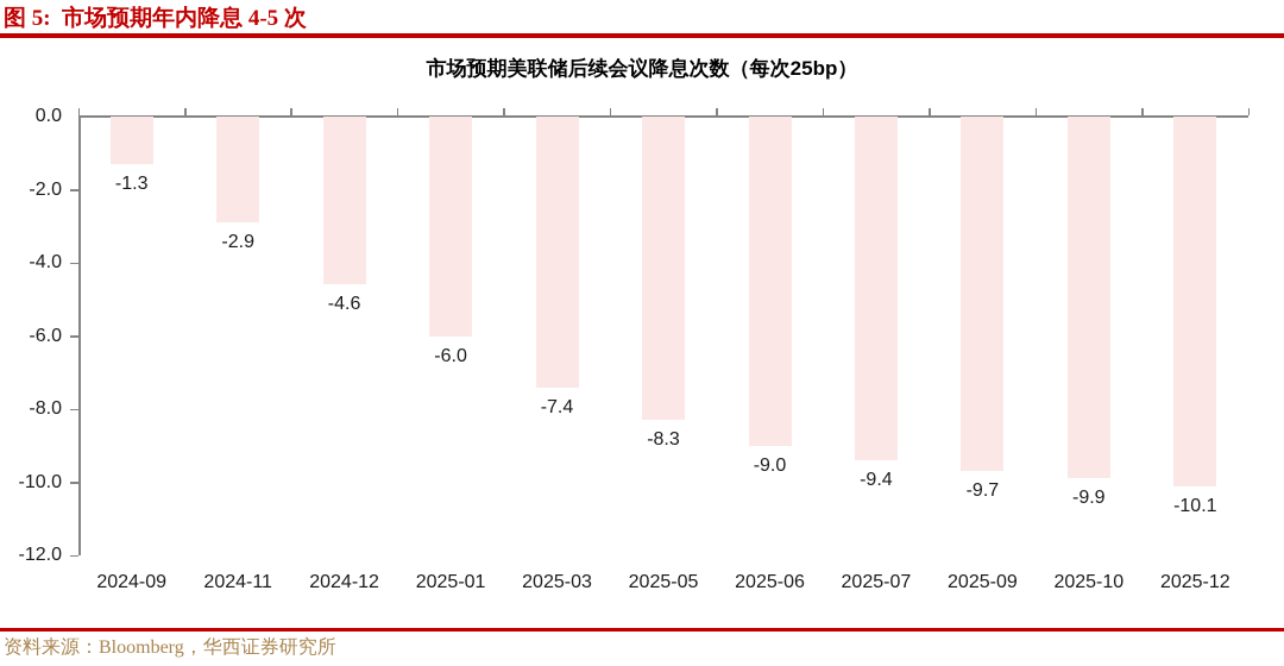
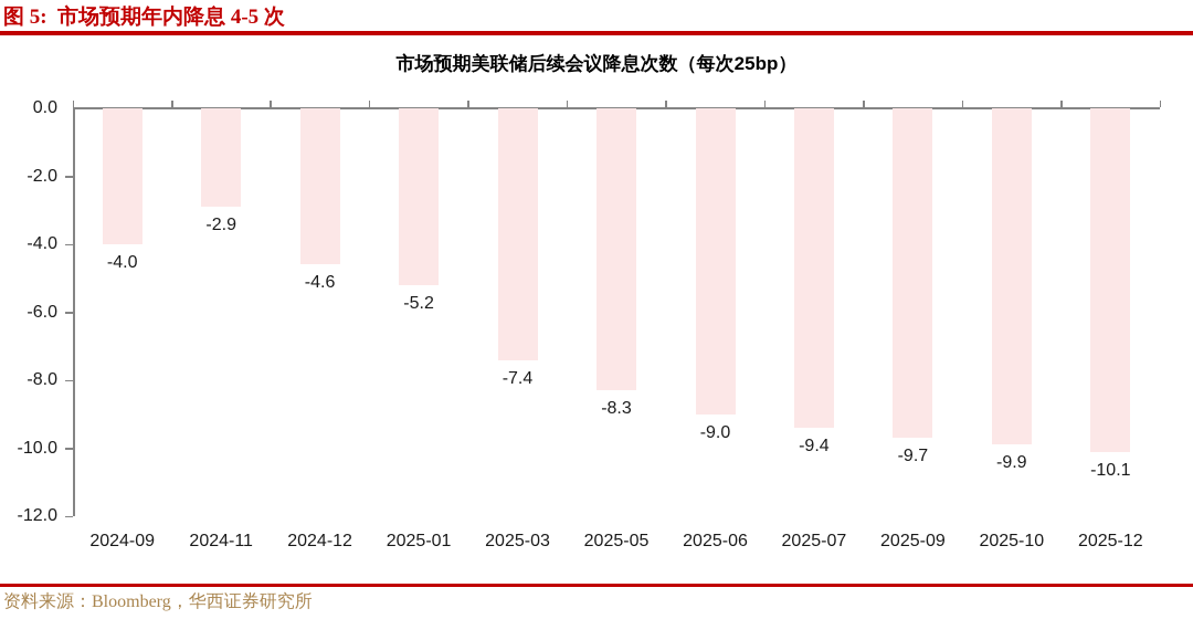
2024-09: -1.3 -> -4.0
2025-01: -6.0 -> -5.2
